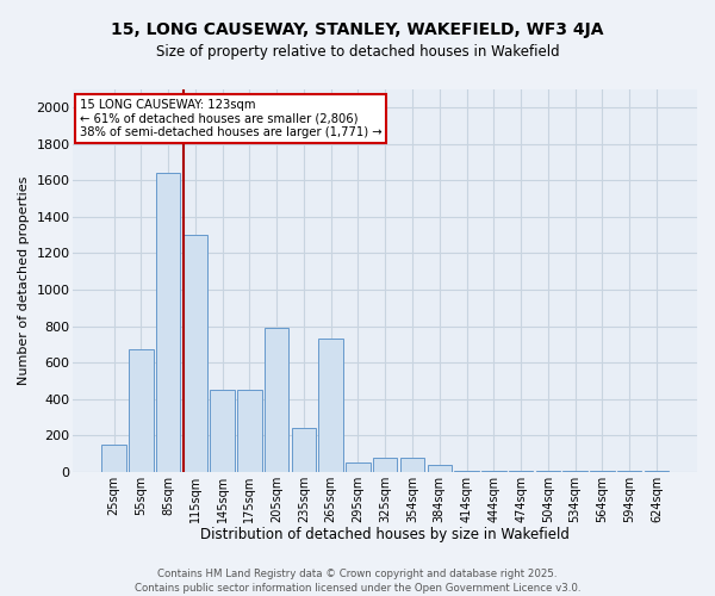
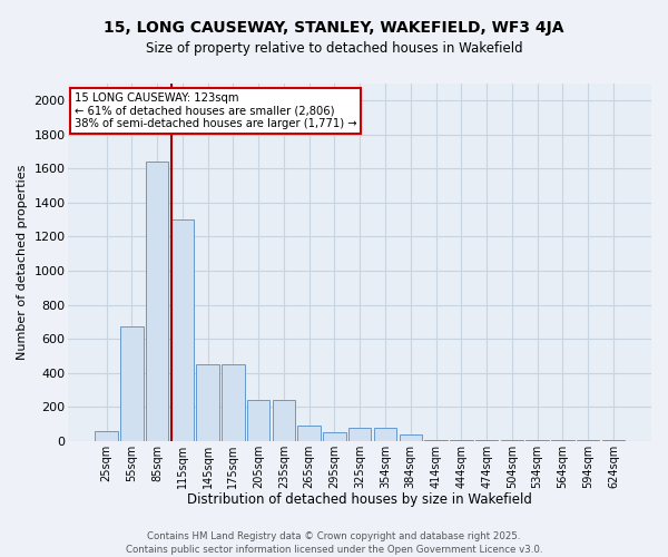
25sqm: 150 -> 60
205sqm: 790 -> 240
265sqm: 730 -> 90
